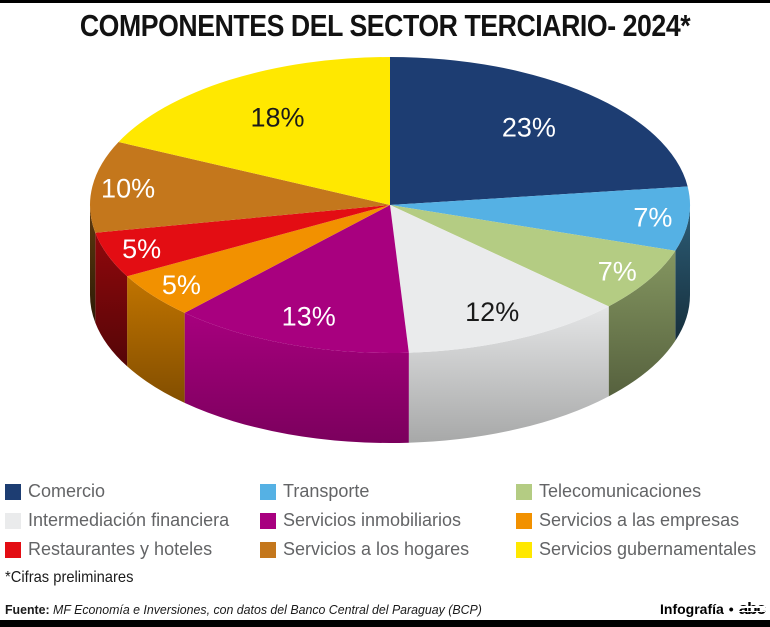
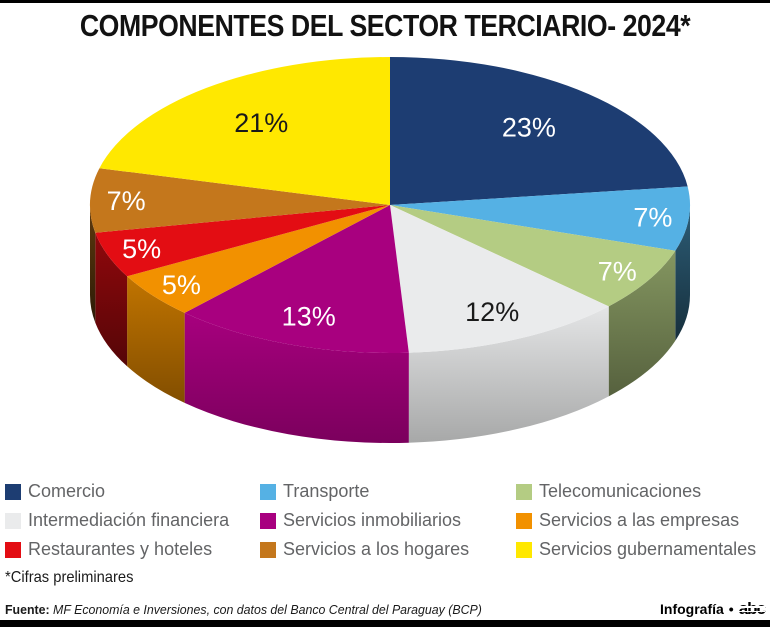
Servicios a los hogares: 10% -> 7%
Servicios gubernamentales: 18% -> 21%
